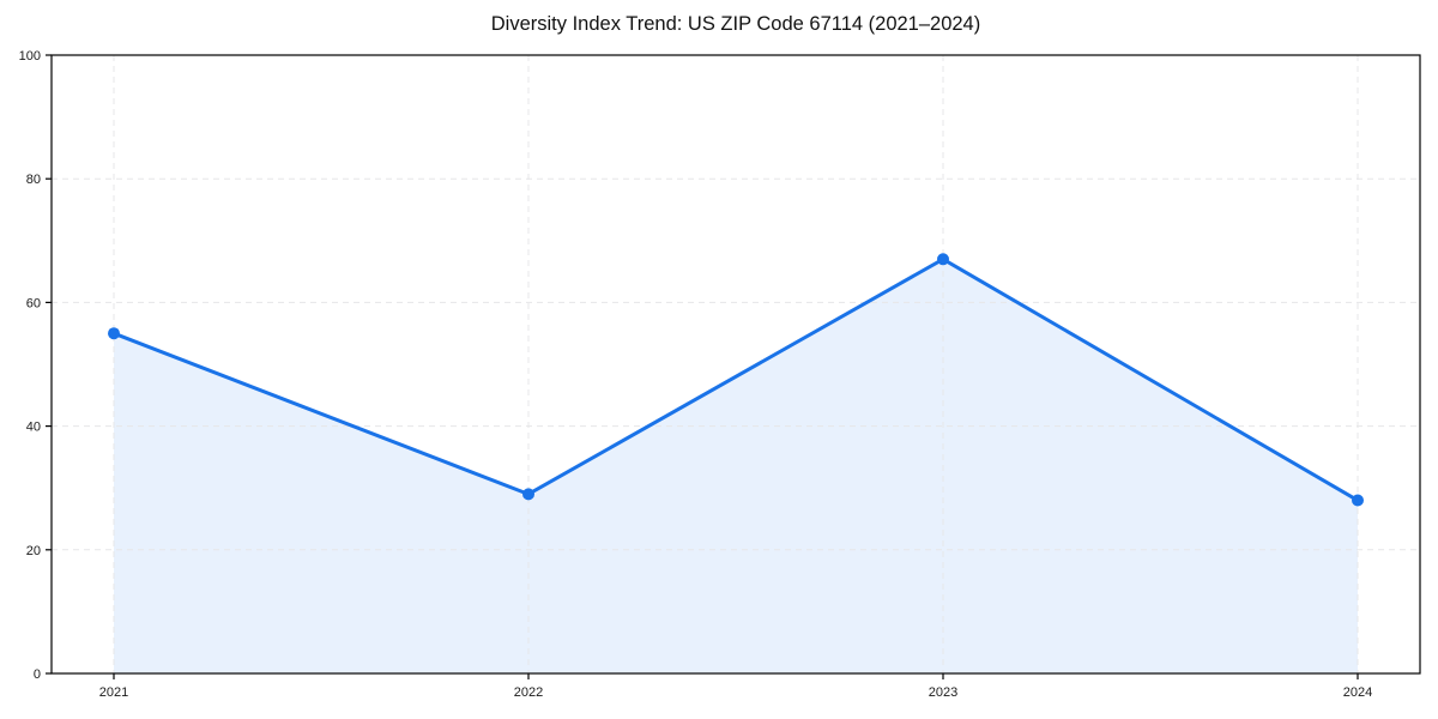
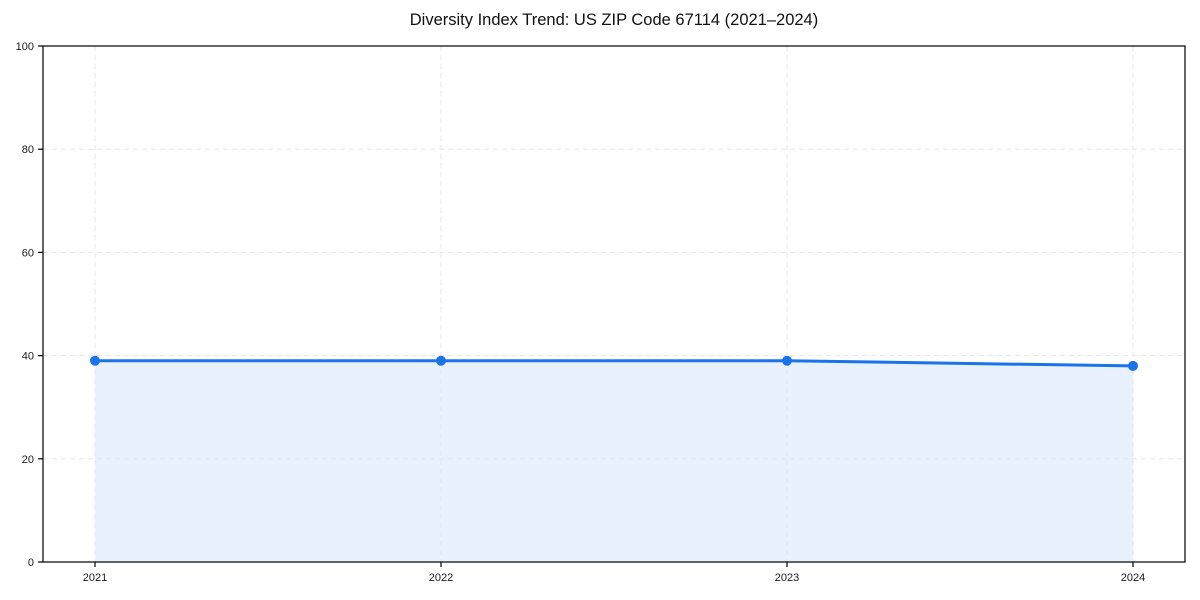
2021: 55 -> 39
2022: 29 -> 39
2023: 67 -> 39
2024: 28 -> 38
